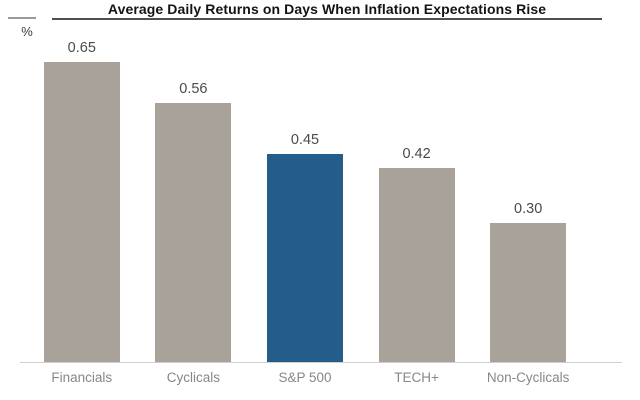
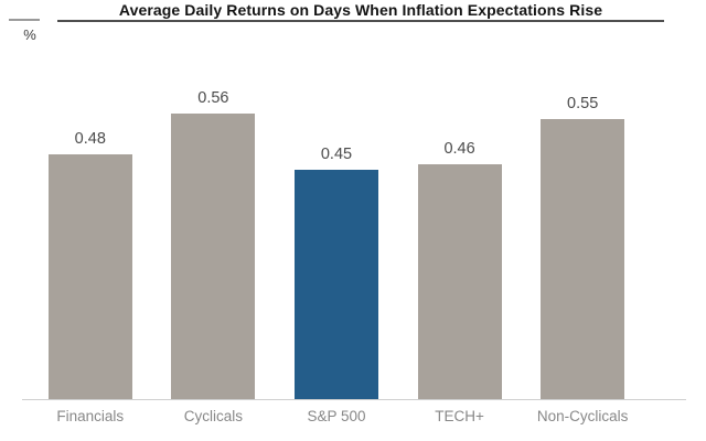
Financials: 0.65 -> 0.48
TECH+: 0.42 -> 0.46
Non-Cyclicals: 0.30 -> 0.55
